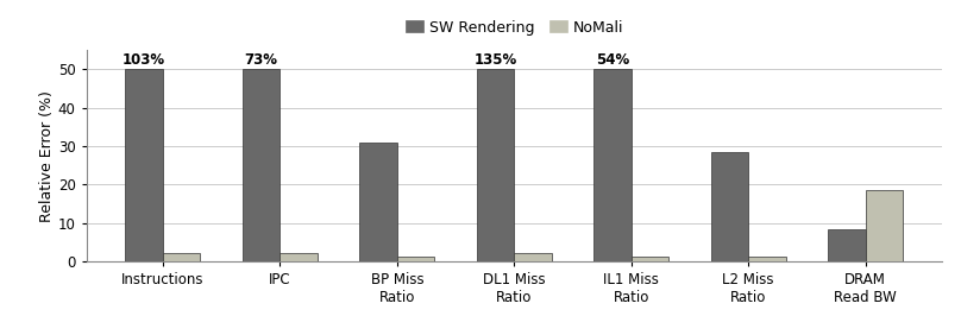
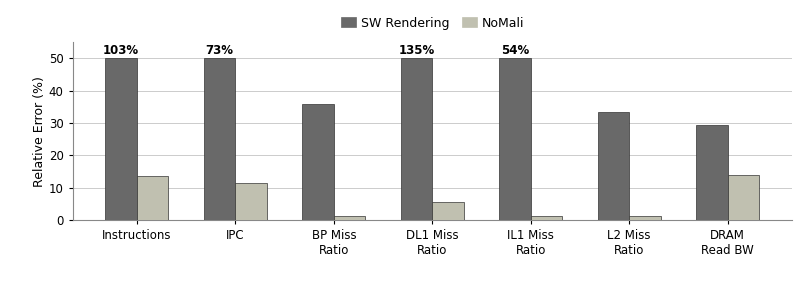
NoMali/Instructions: 2.2 -> 13.5
NoMali/IPC: 2.3 -> 11.5
SW Rendering/BP Miss Ratio: 31.0 -> 36.0
NoMali/DL1 Miss Ratio: 2.2 -> 5.5
SW Rendering/L2 Miss Ratio: 28.5 -> 33.5
SW Rendering/DRAM Read BW: 8.5 -> 29.5
NoMali/DRAM Read BW: 18.5 -> 14.0
